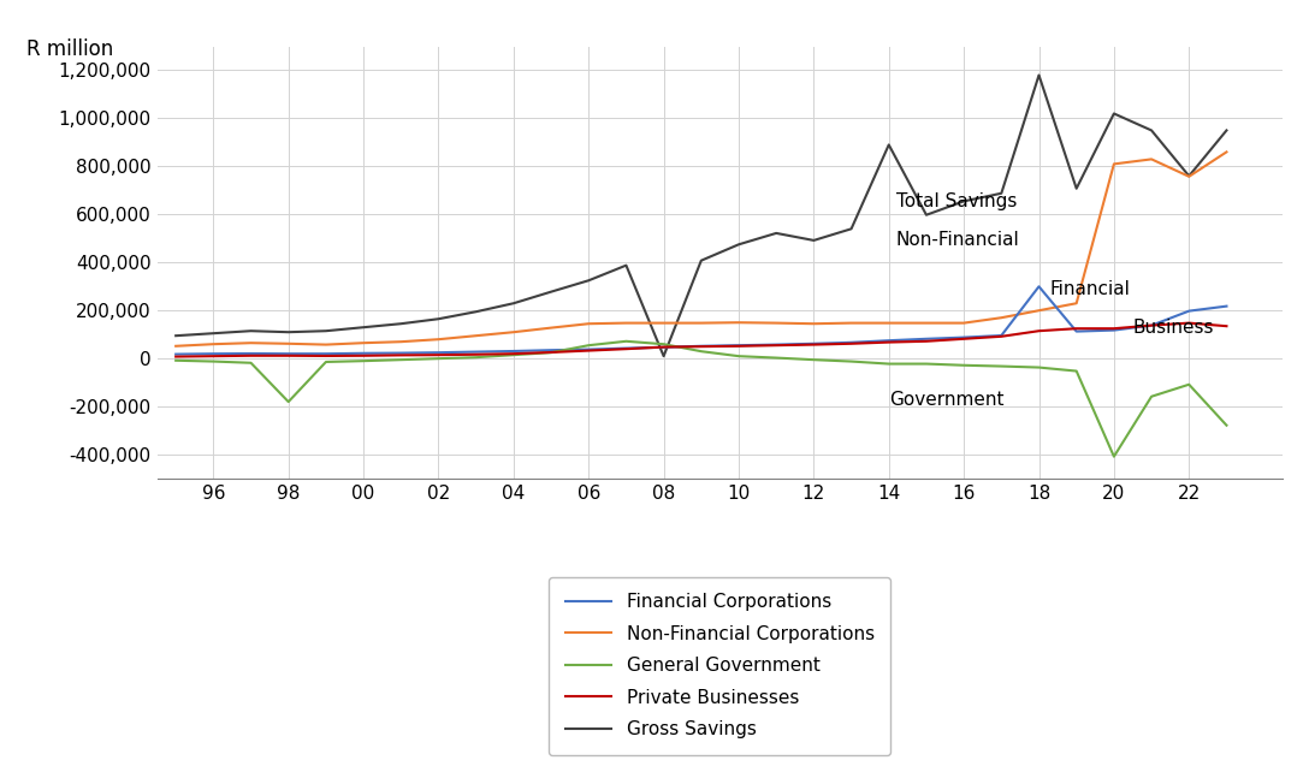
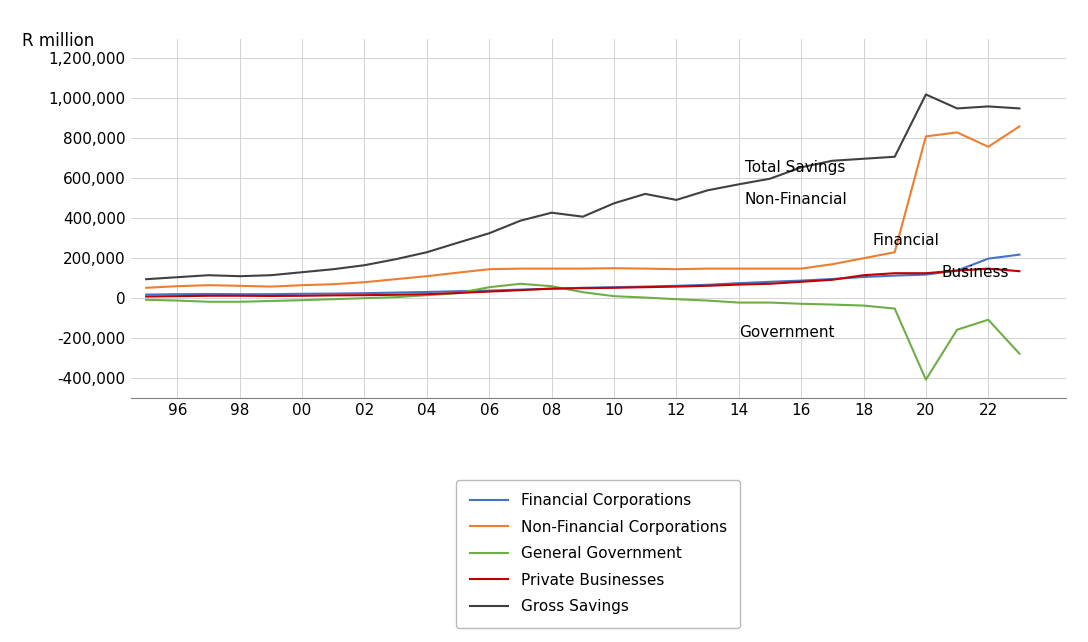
General Government/98: -180,000 -> -20,000
Gross Savings/08: 10,000 -> 430,000
Gross Savings/14: 890,000 -> 570,000
Financial Corporations/18: 300,000 -> 110,000
Gross Savings/18: 1,180,000 -> 700,000
Gross Savings/22: 760,000 -> 960,000
